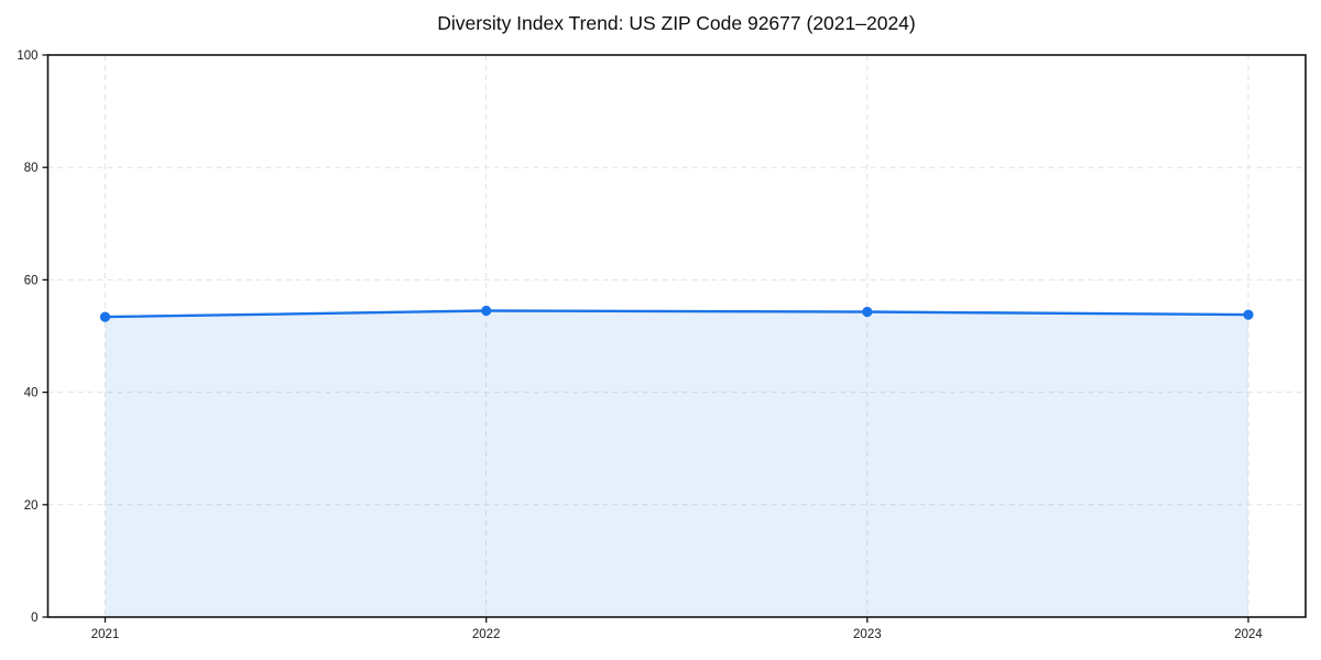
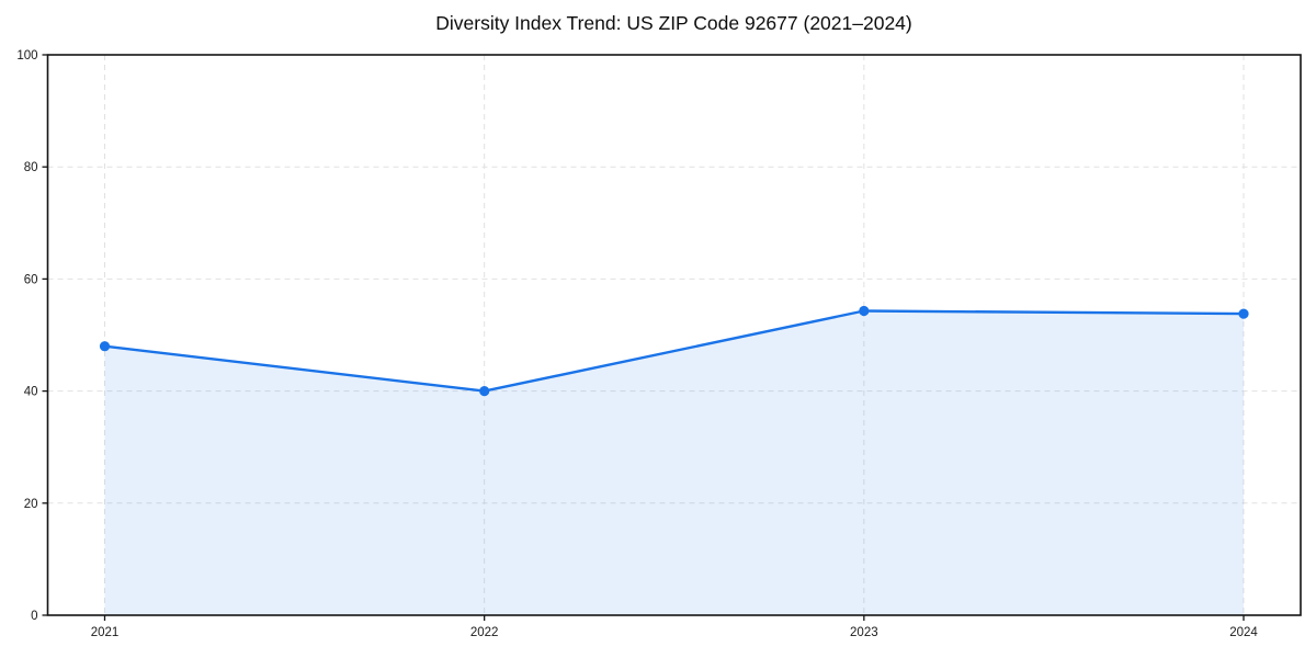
2021: 53 -> 48
2022: 54 -> 40
